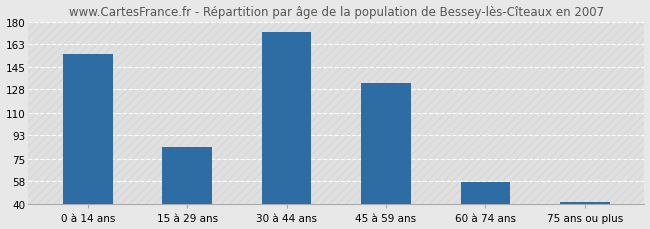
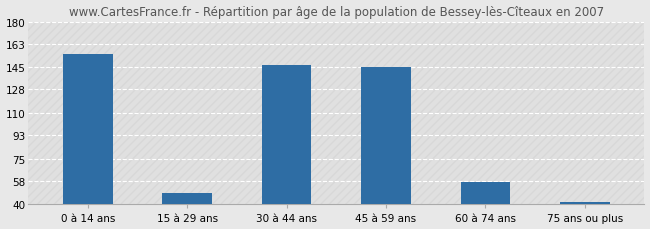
15 à 29 ans: 84 -> 49
30 à 44 ans: 172 -> 147
45 à 59 ans: 133 -> 145
